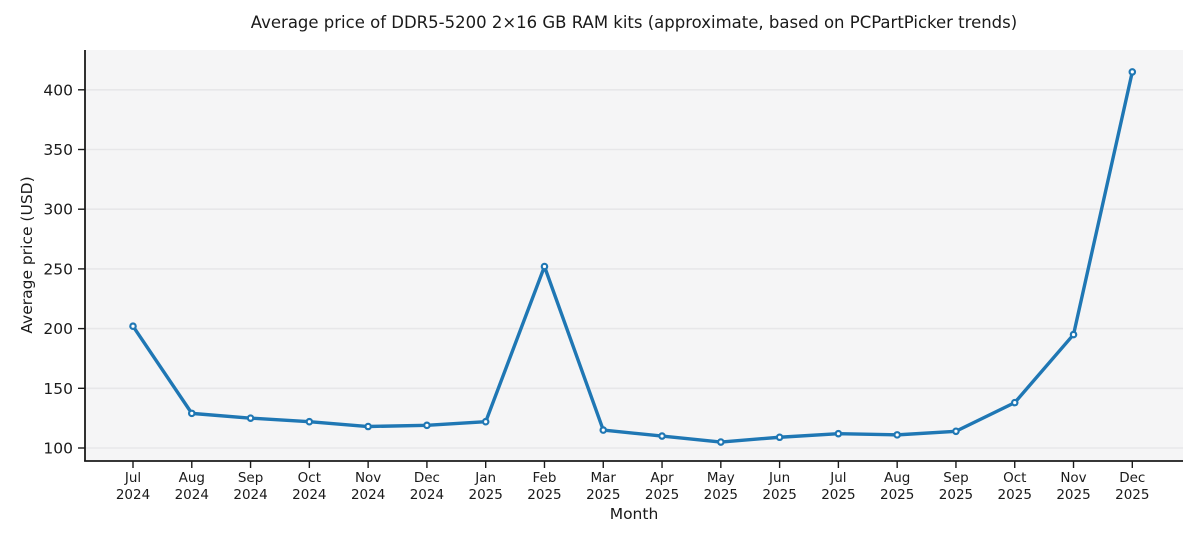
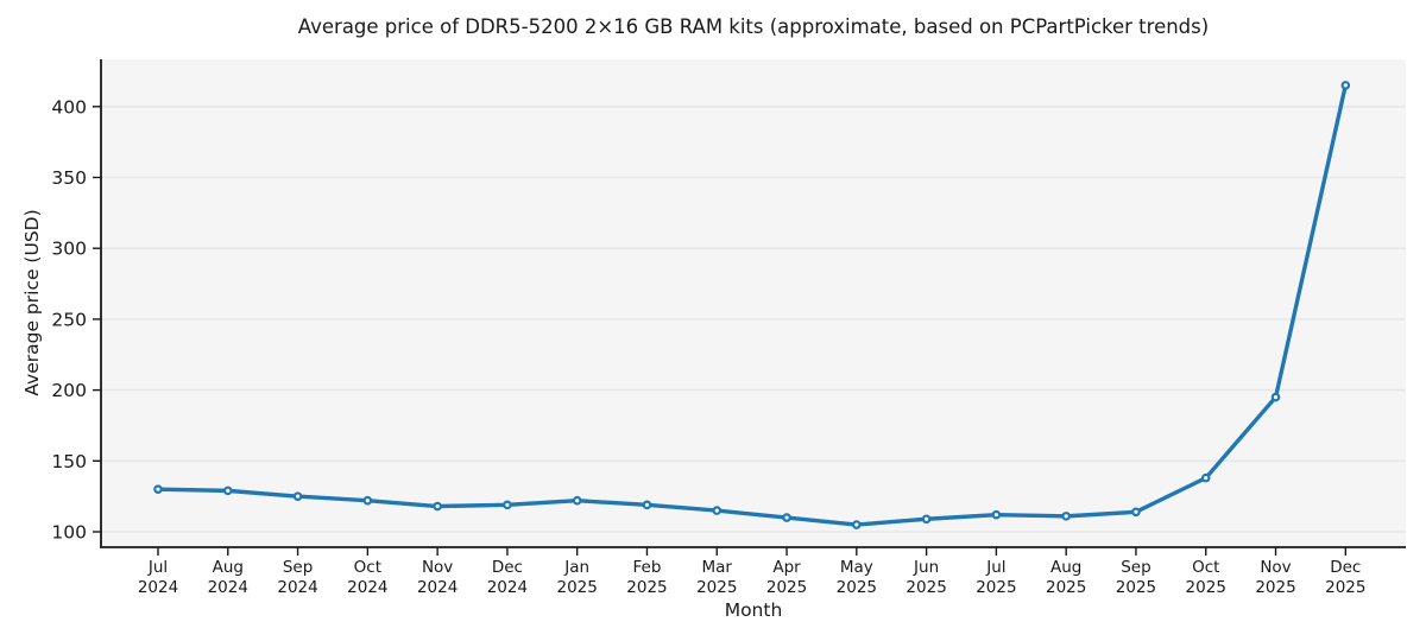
Jul 2024: 202 -> 130
Feb 2025: 252 -> 119
